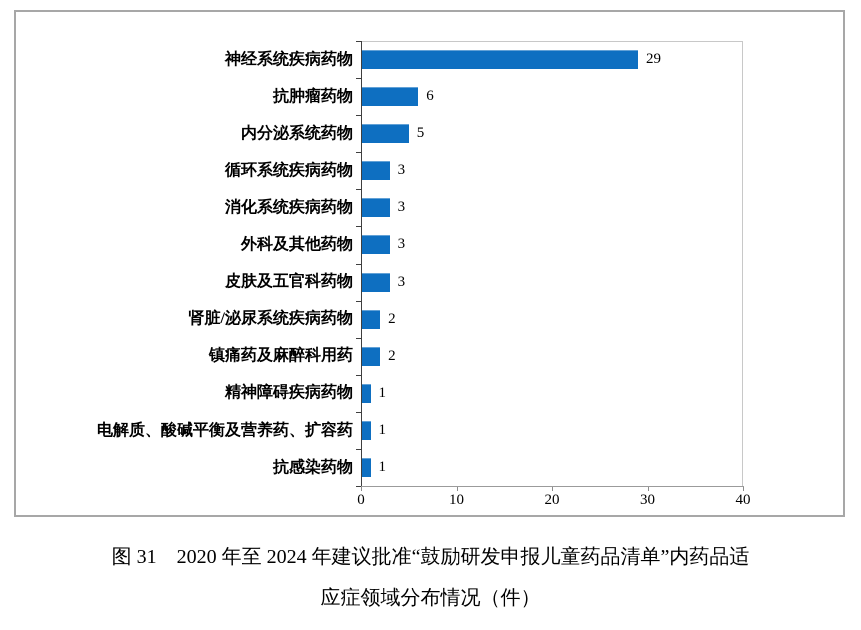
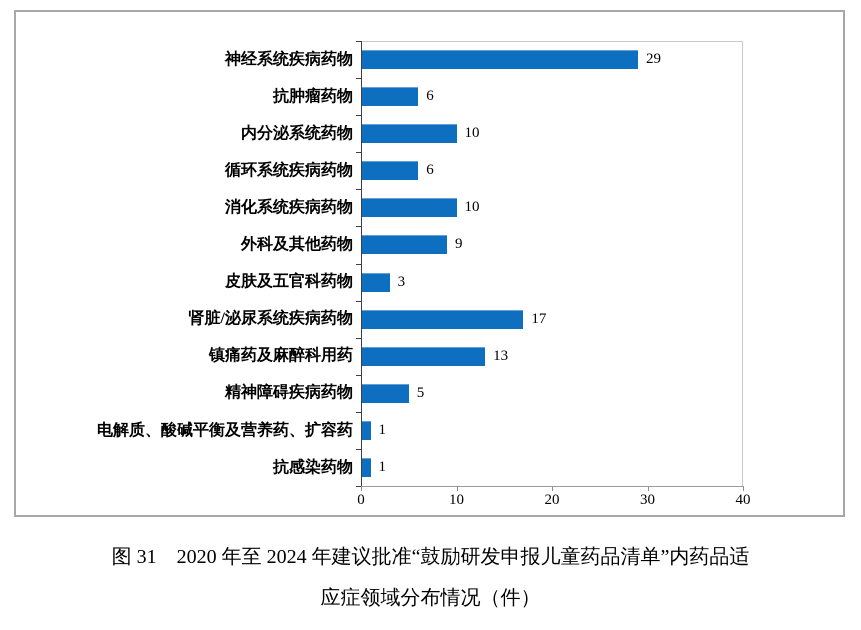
内分泌系统药物: 5 -> 10
循环系统疾病药物: 3 -> 6
消化系统疾病药物: 3 -> 10
外科及其他药物: 3 -> 9
肾脏/泌尿系统疾病药物: 2 -> 17
镇痛药及麻醉科用药: 2 -> 13
精神障碍疾病药物: 1 -> 5
